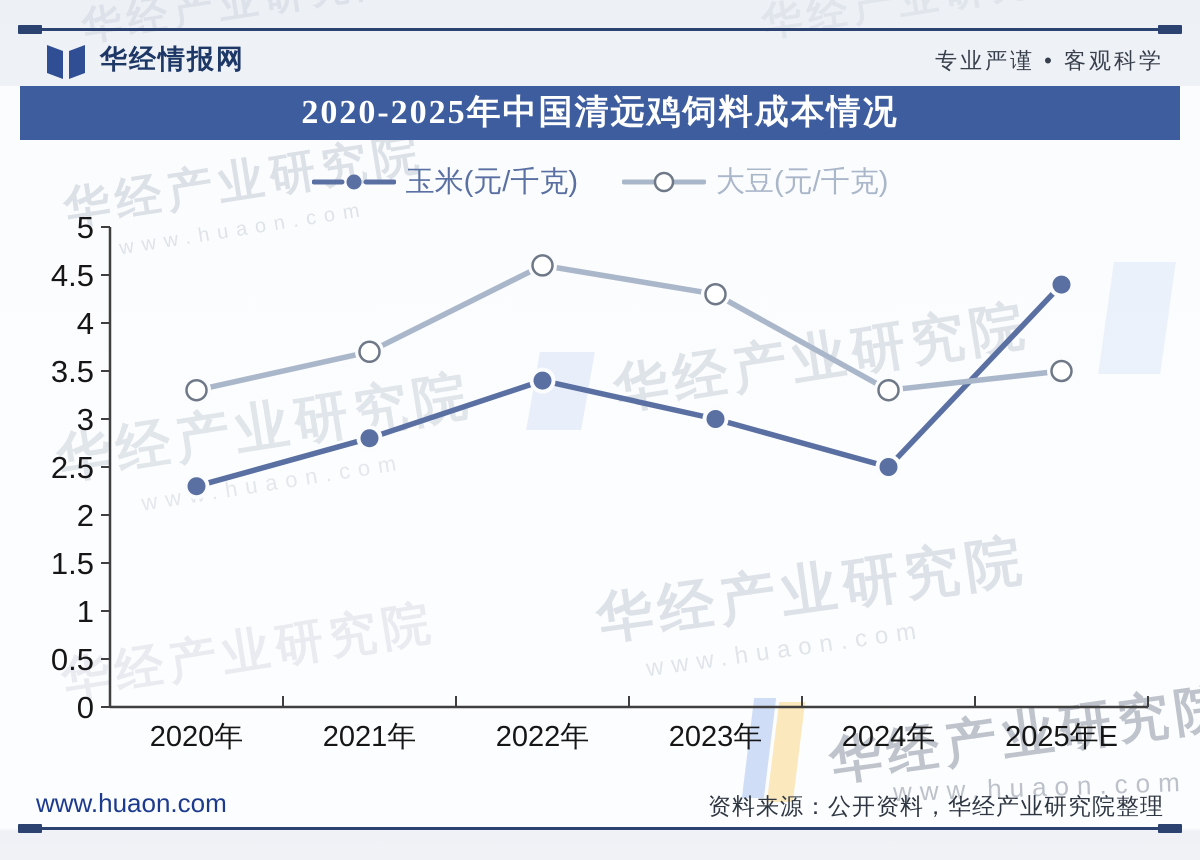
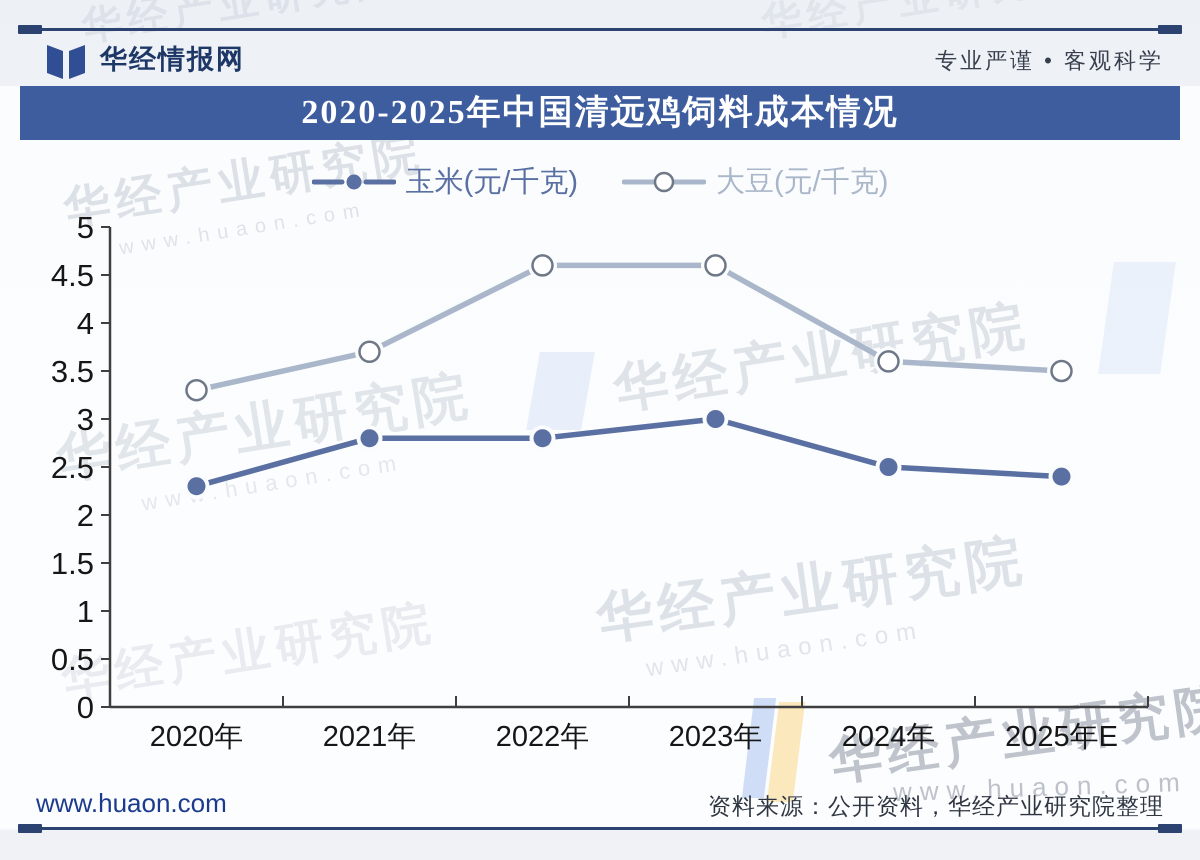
玉米(元/千克)/2022年: 3.4 -> 2.8
大豆(元/千克)/2023年: 4.3 -> 4.6
大豆(元/千克)/2024年: 3.3 -> 3.6
玉米(元/千克)/2025年E: 4.4 -> 2.4
